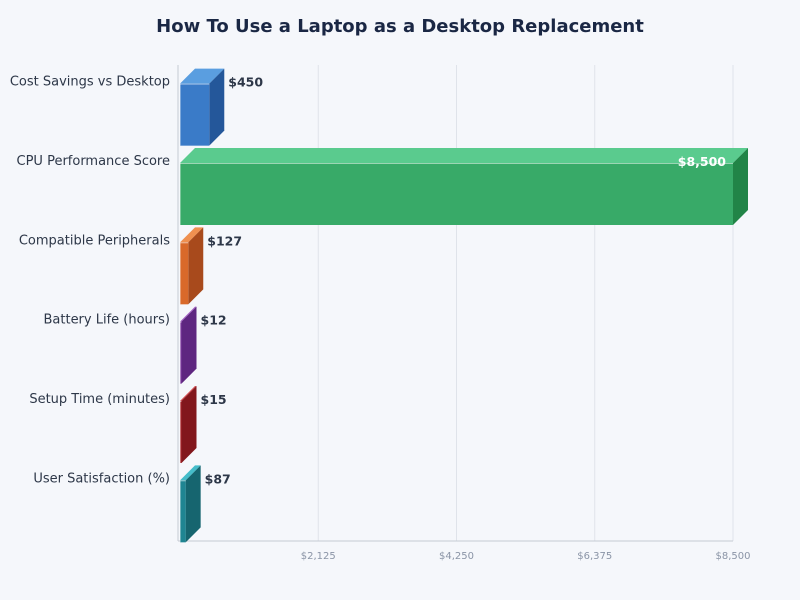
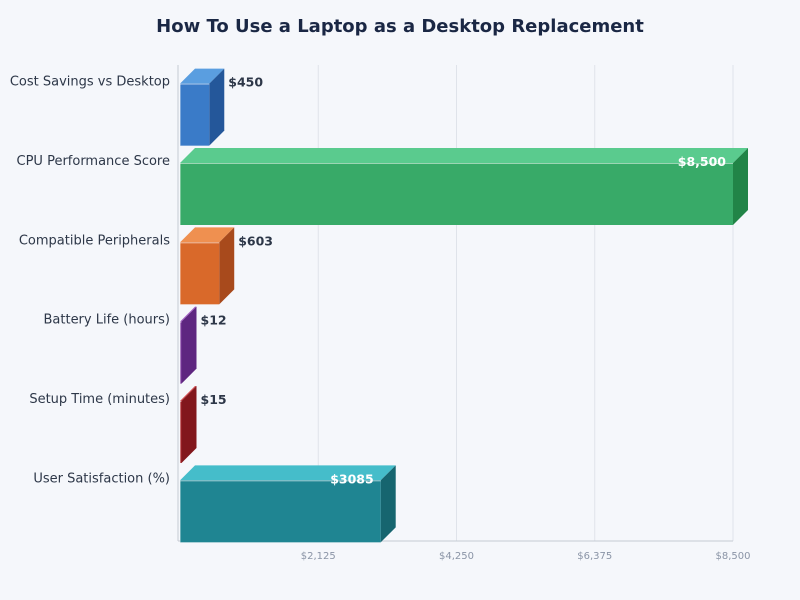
Compatible Peripherals: $127 -> $603
User Satisfaction (%): $87 -> $3085
